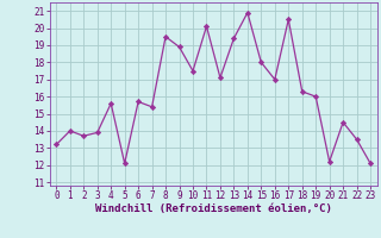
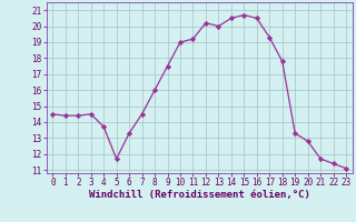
0: 13.2 -> 14.5
1: 14.0 -> 14.4
2: 13.7 -> 14.4
3: 13.9 -> 14.5
4: 15.6 -> 13.7
5: 12.1 -> 11.7
6: 15.7 -> 13.3
7: 15.4 -> 14.5
8: 19.5 -> 16.0
9: 18.9 -> 17.5
10: 17.5 -> 19.0
11: 20.1 -> 19.2
12: 17.1 -> 20.2
13: 19.4 -> 20.0
14: 20.9 -> 20.5
15: 18.0 -> 20.7
16: 17.0 -> 20.5
17: 20.5 -> 19.3
18: 16.3 -> 17.8
19: 16.0 -> 13.3
20: 12.2 -> 12.8
21: 14.5 -> 11.7
22: 13.5 -> 11.4
23: 12.1 -> 11.1
